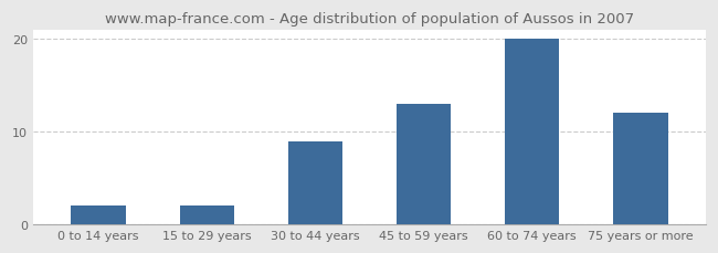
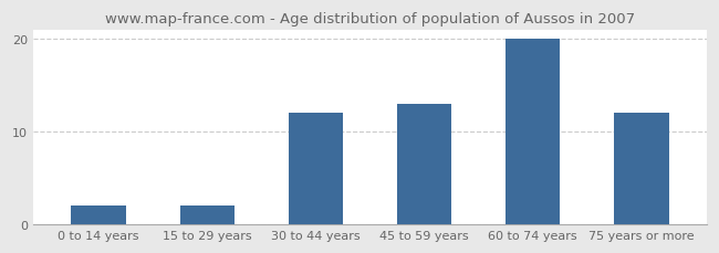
30 to 44 years: 9 -> 12
